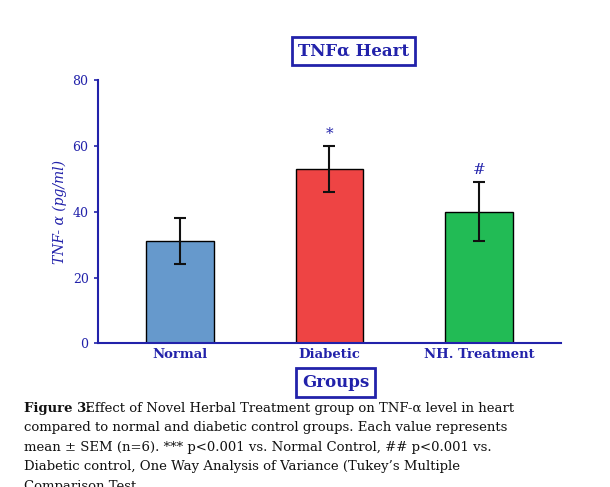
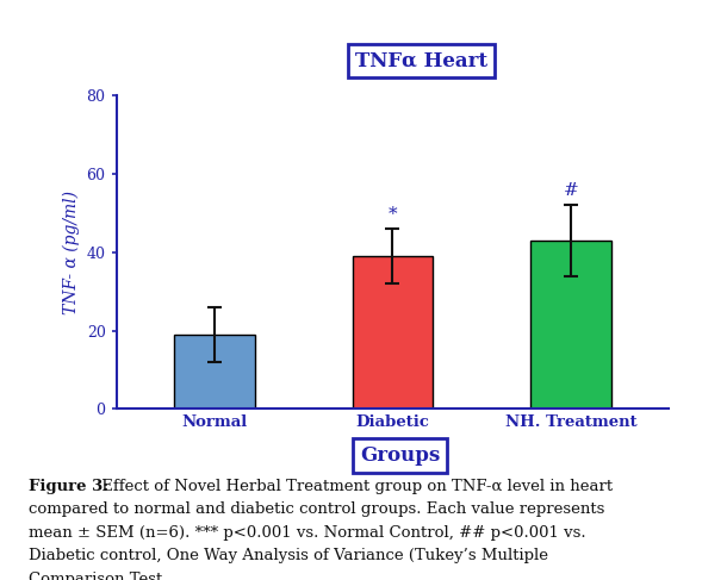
Normal: 31 -> 19
Diabetic: 53 -> 39
NH. Treatment: 40 -> 43
